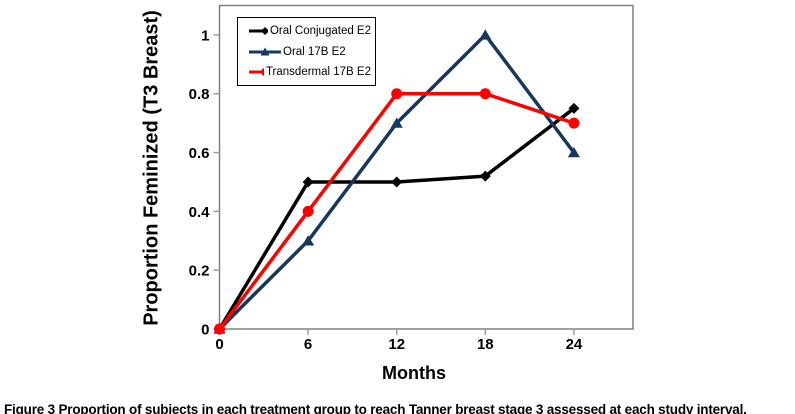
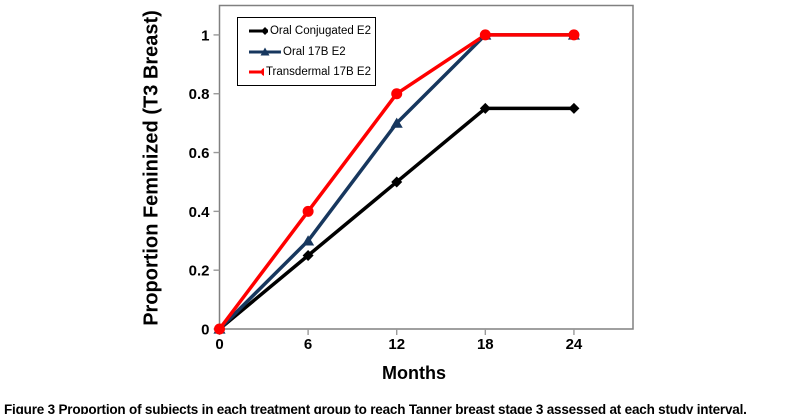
Oral Conjugated E2/6: 0.50 -> 0.25
Oral Conjugated E2/18: 0.52 -> 0.75
Transdermal 17B E2/18: 0.8 -> 1.0
Oral 17B E2/24: 0.6 -> 1.0
Transdermal 17B E2/24: 0.7 -> 1.0
